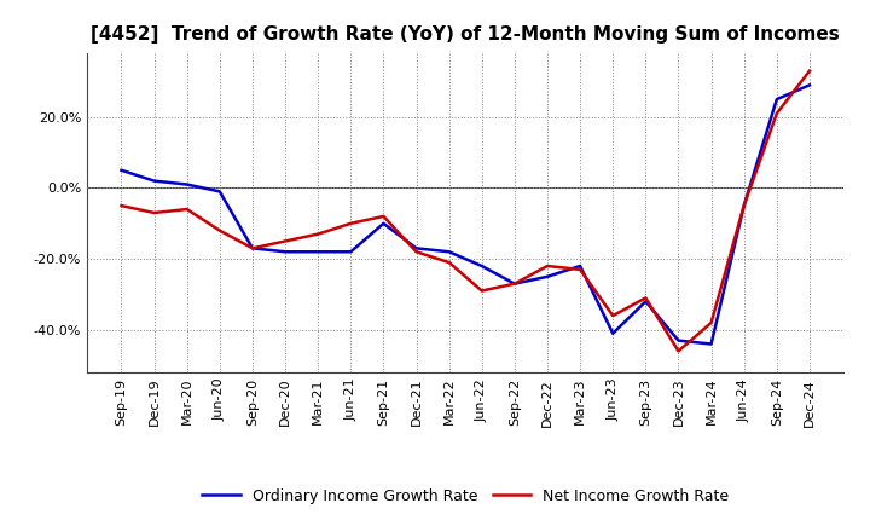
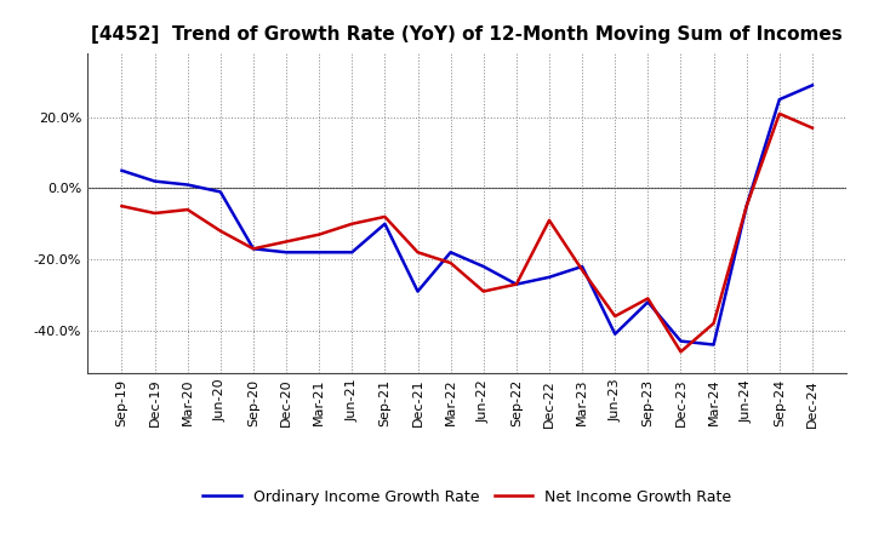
Ordinary Income Growth Rate/Dec-21: -17% -> -29%
Net Income Growth Rate/Dec-22: -22% -> -9%
Net Income Growth Rate/Dec-24: 33% -> 17%
